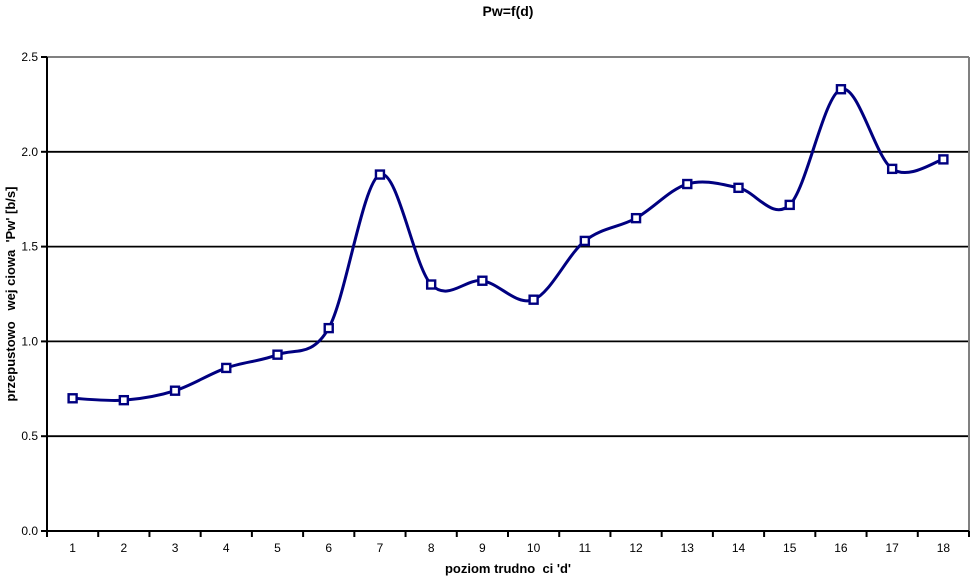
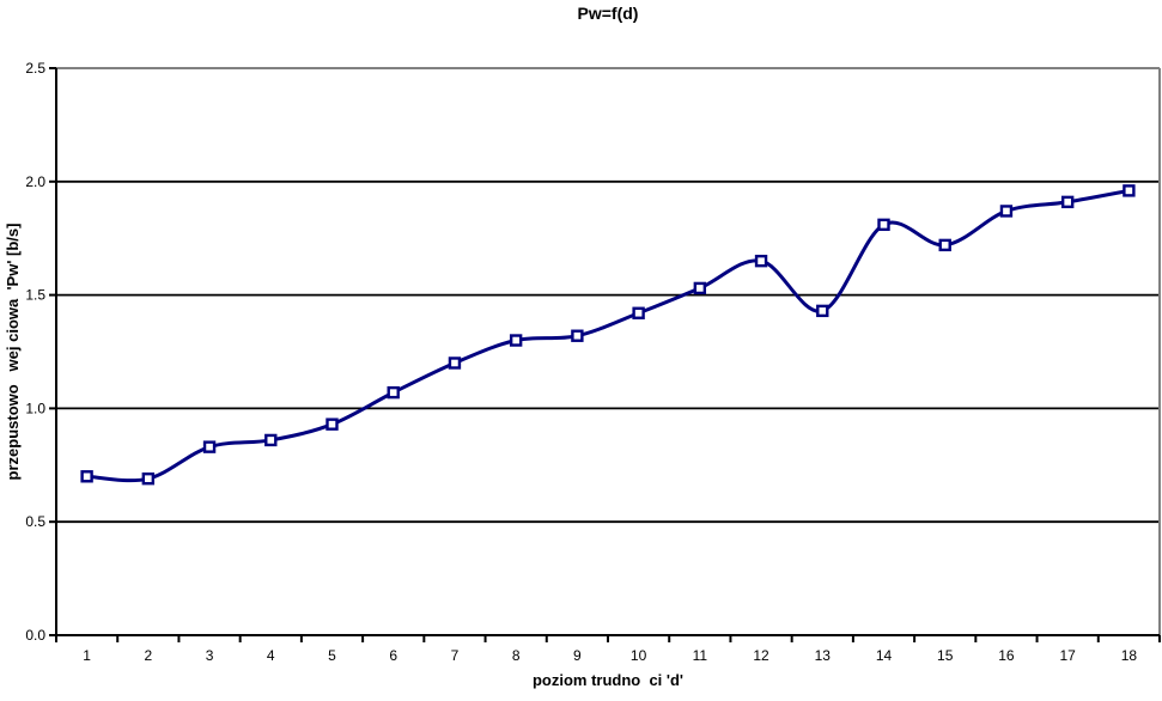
3: 0.74 -> 0.83
7: 1.88 -> 1.20
10: 1.22 -> 1.42
13: 1.83 -> 1.43
16: 2.33 -> 1.87
